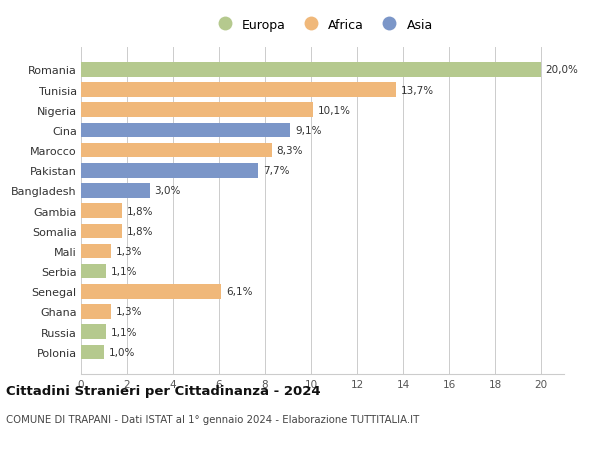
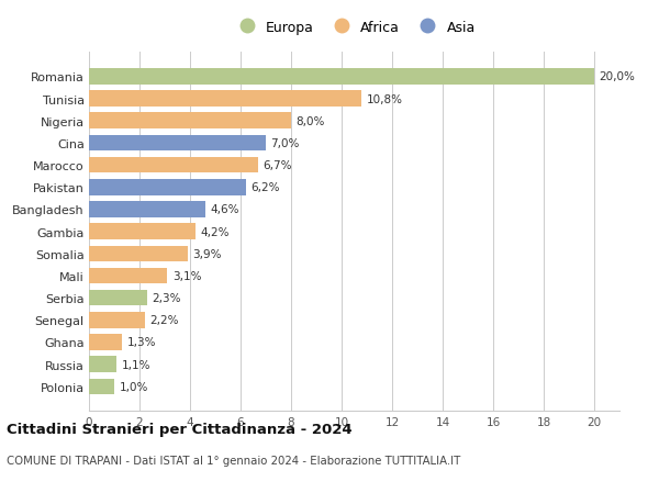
Tunisia: 13,7% -> 10,8%
Nigeria: 10,1% -> 8,0%
Cina: 9,1% -> 7,0%
Marocco: 8,3% -> 6,7%
Pakistan: 7,7% -> 6,2%
Bangladesh: 3,0% -> 4,6%
Gambia: 1,8% -> 4,2%
Somalia: 1,8% -> 3,9%
Mali: 1,3% -> 3,1%
Serbia: 1,1% -> 2,3%
Senegal: 6,1% -> 2,2%
